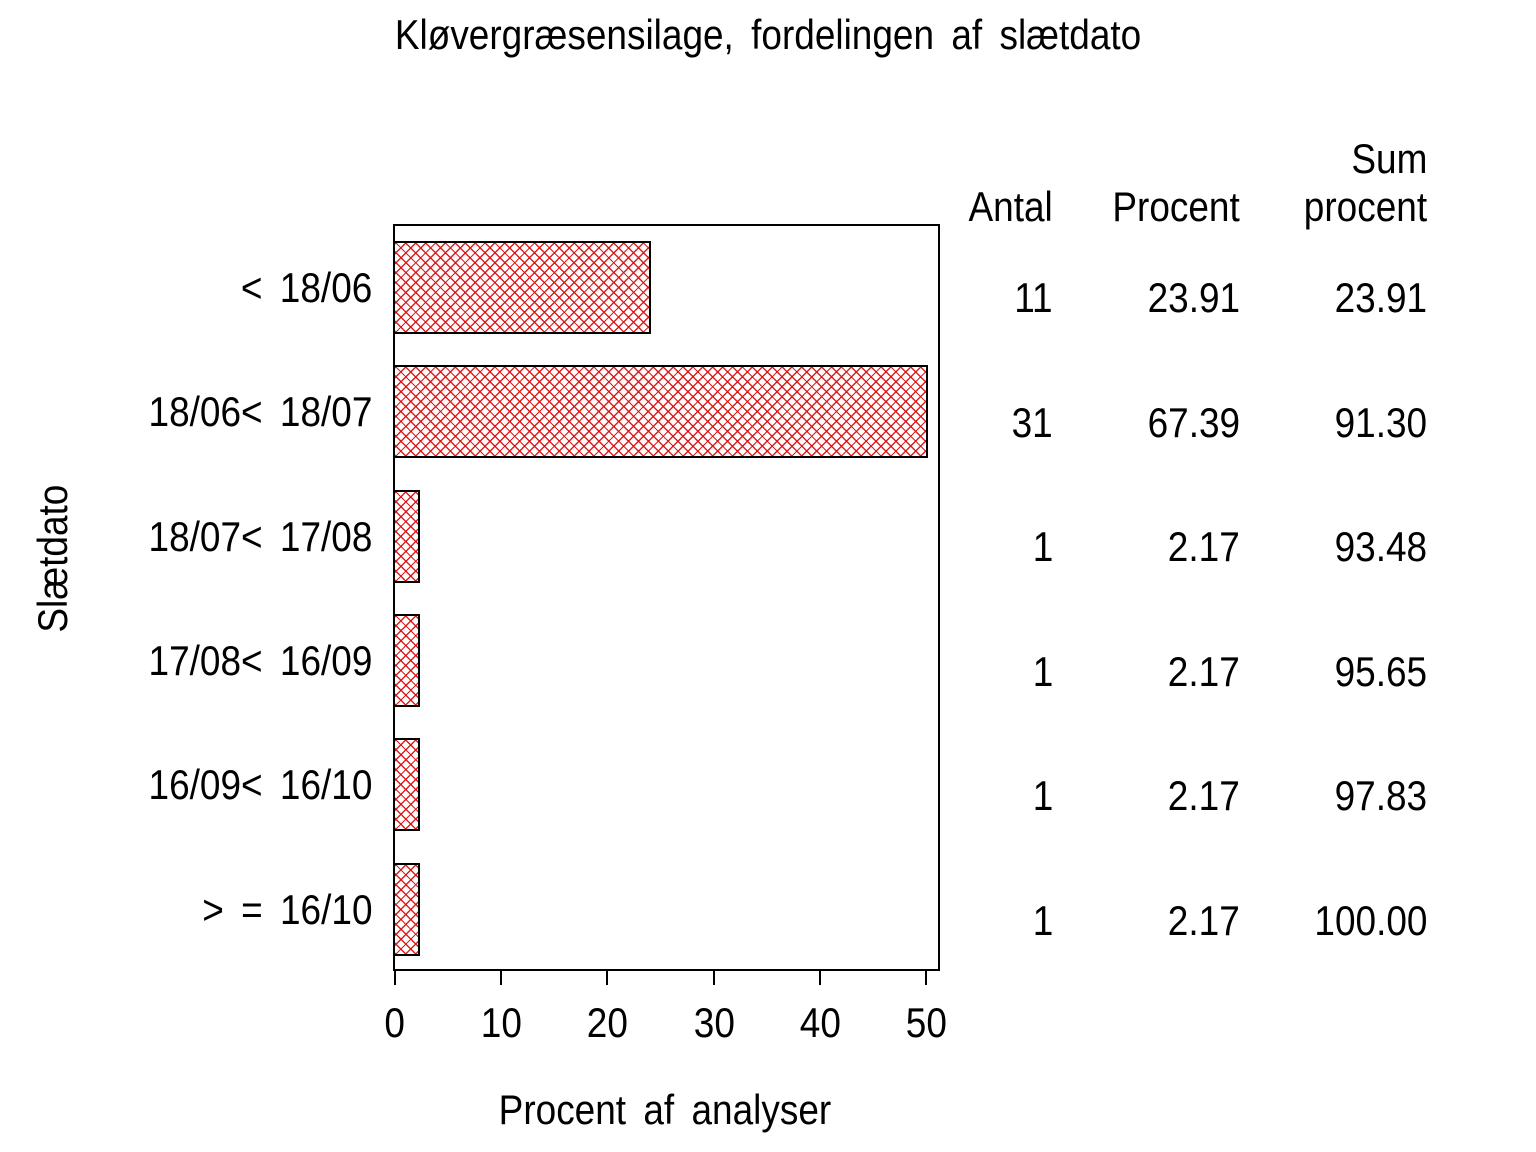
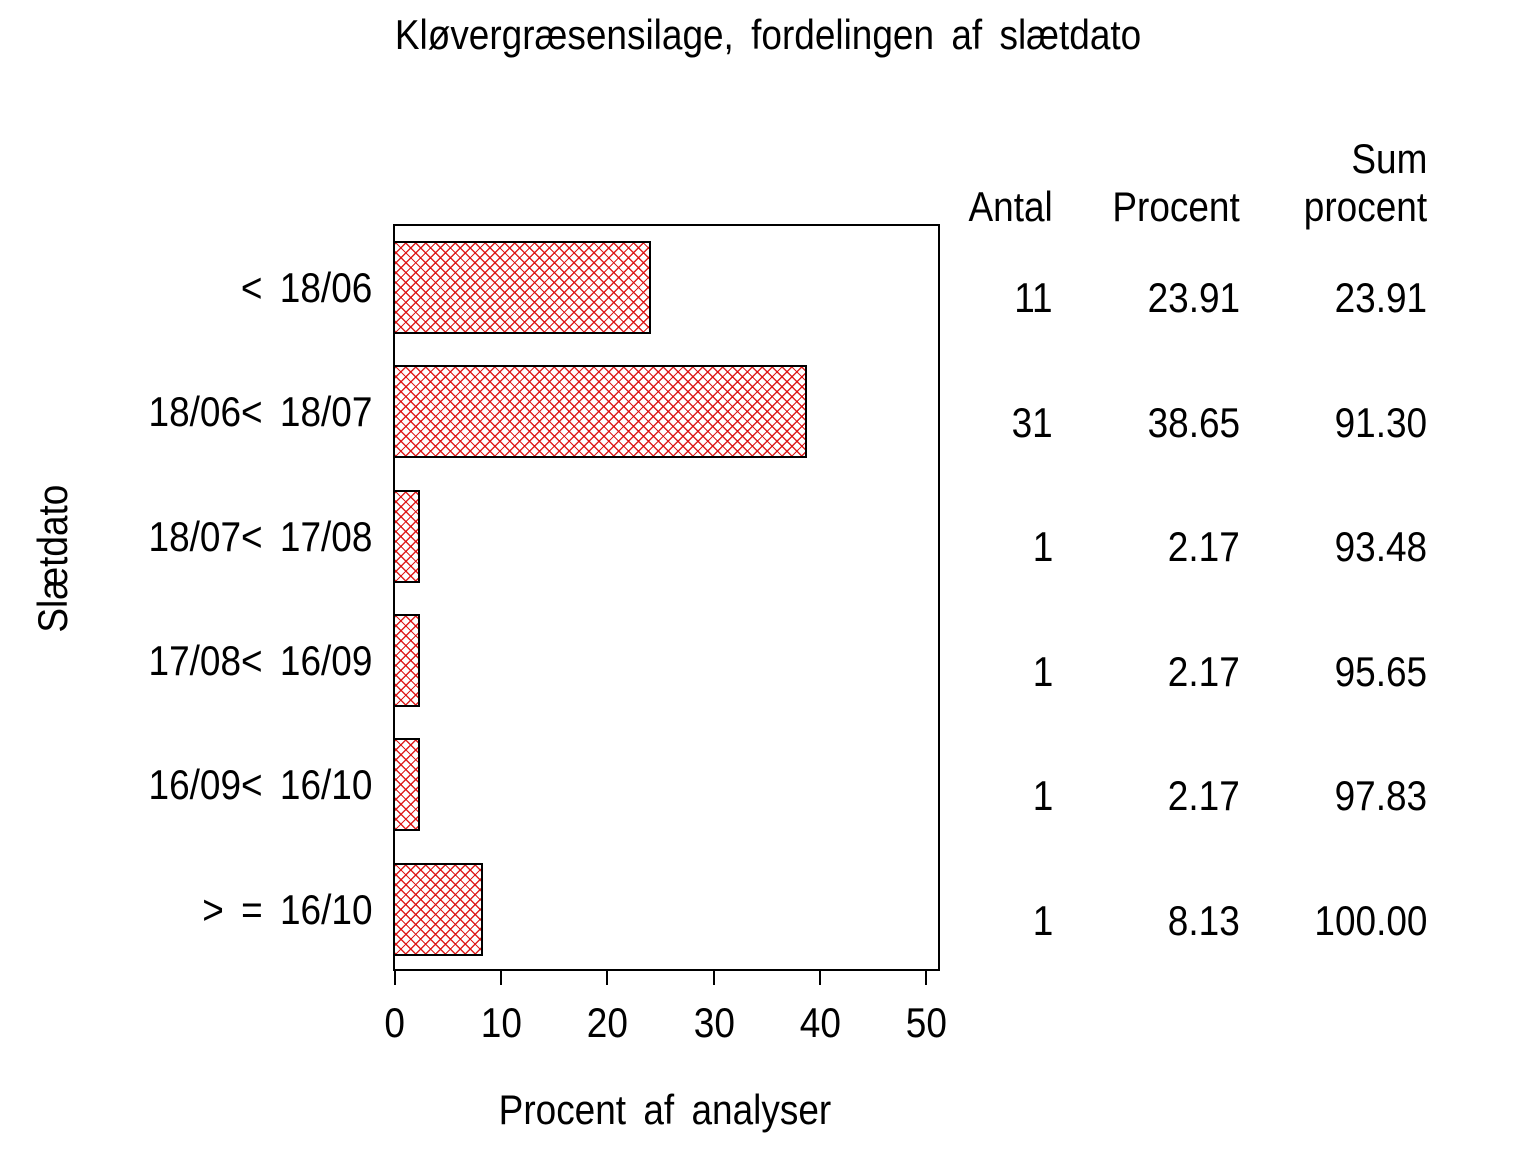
Procent/18/06< 18/07: 67.39 -> 38.65
Procent/> = 16/10: 2.17 -> 8.13
